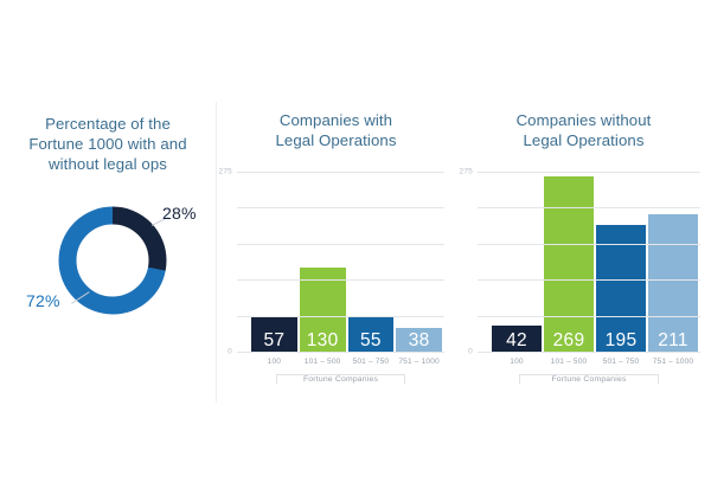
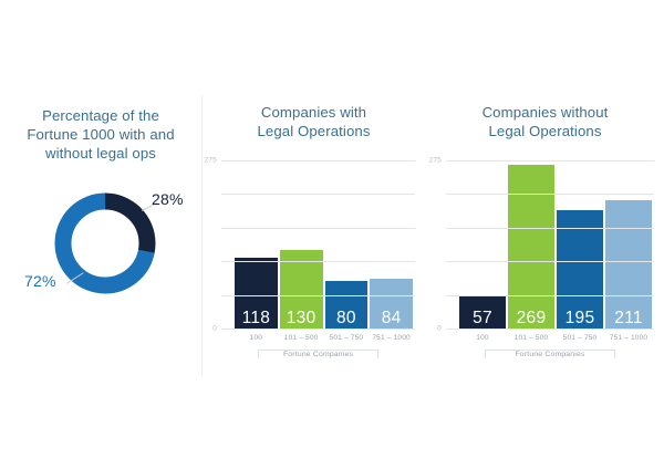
Companies with Legal Operations/100: 57 -> 118
Companies with Legal Operations/501 – 750: 55 -> 80
Companies with Legal Operations/751 – 1000: 38 -> 84
Companies without Legal Operations/100: 42 -> 57
